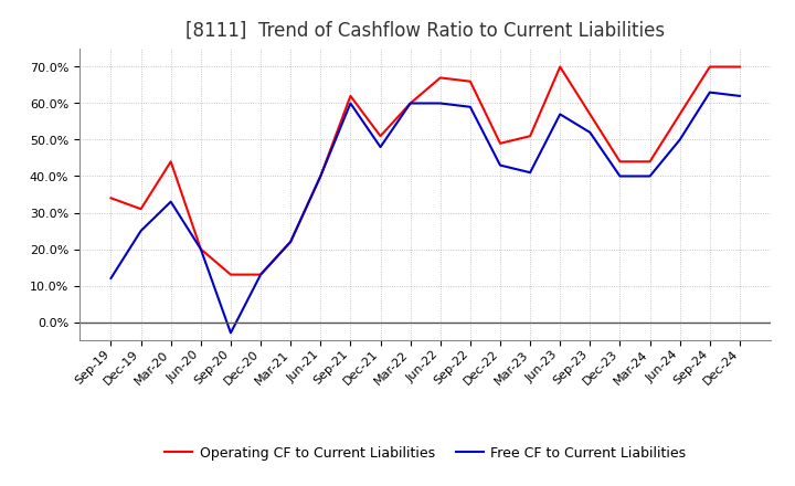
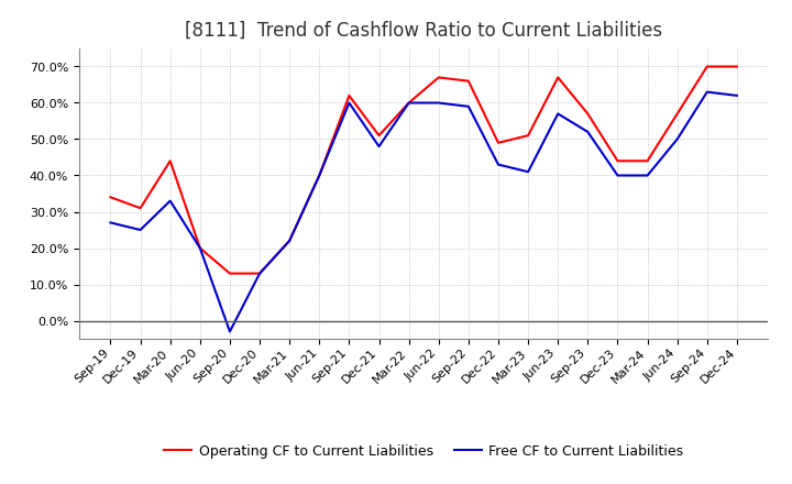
Free CF to Current Liabilities/Sep-19: 12% -> 27%
Operating CF to Current Liabilities/Jun-23: 70% -> 67%
